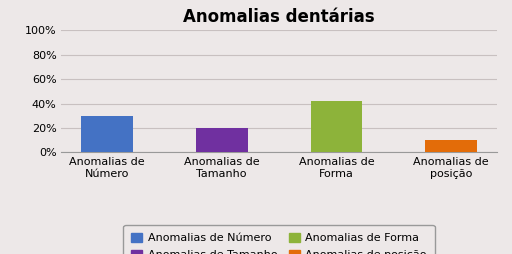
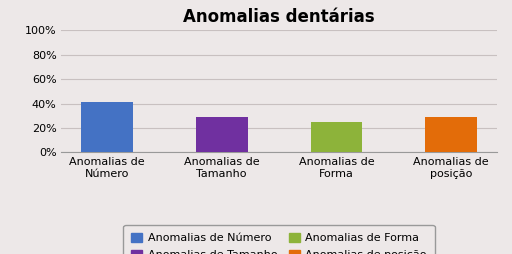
Anomalias de Número: 30% -> 41%
Anomalias de Tamanho: 20% -> 29%
Anomalias de Forma: 42% -> 25%
Anomalias de posição: 10% -> 29%
